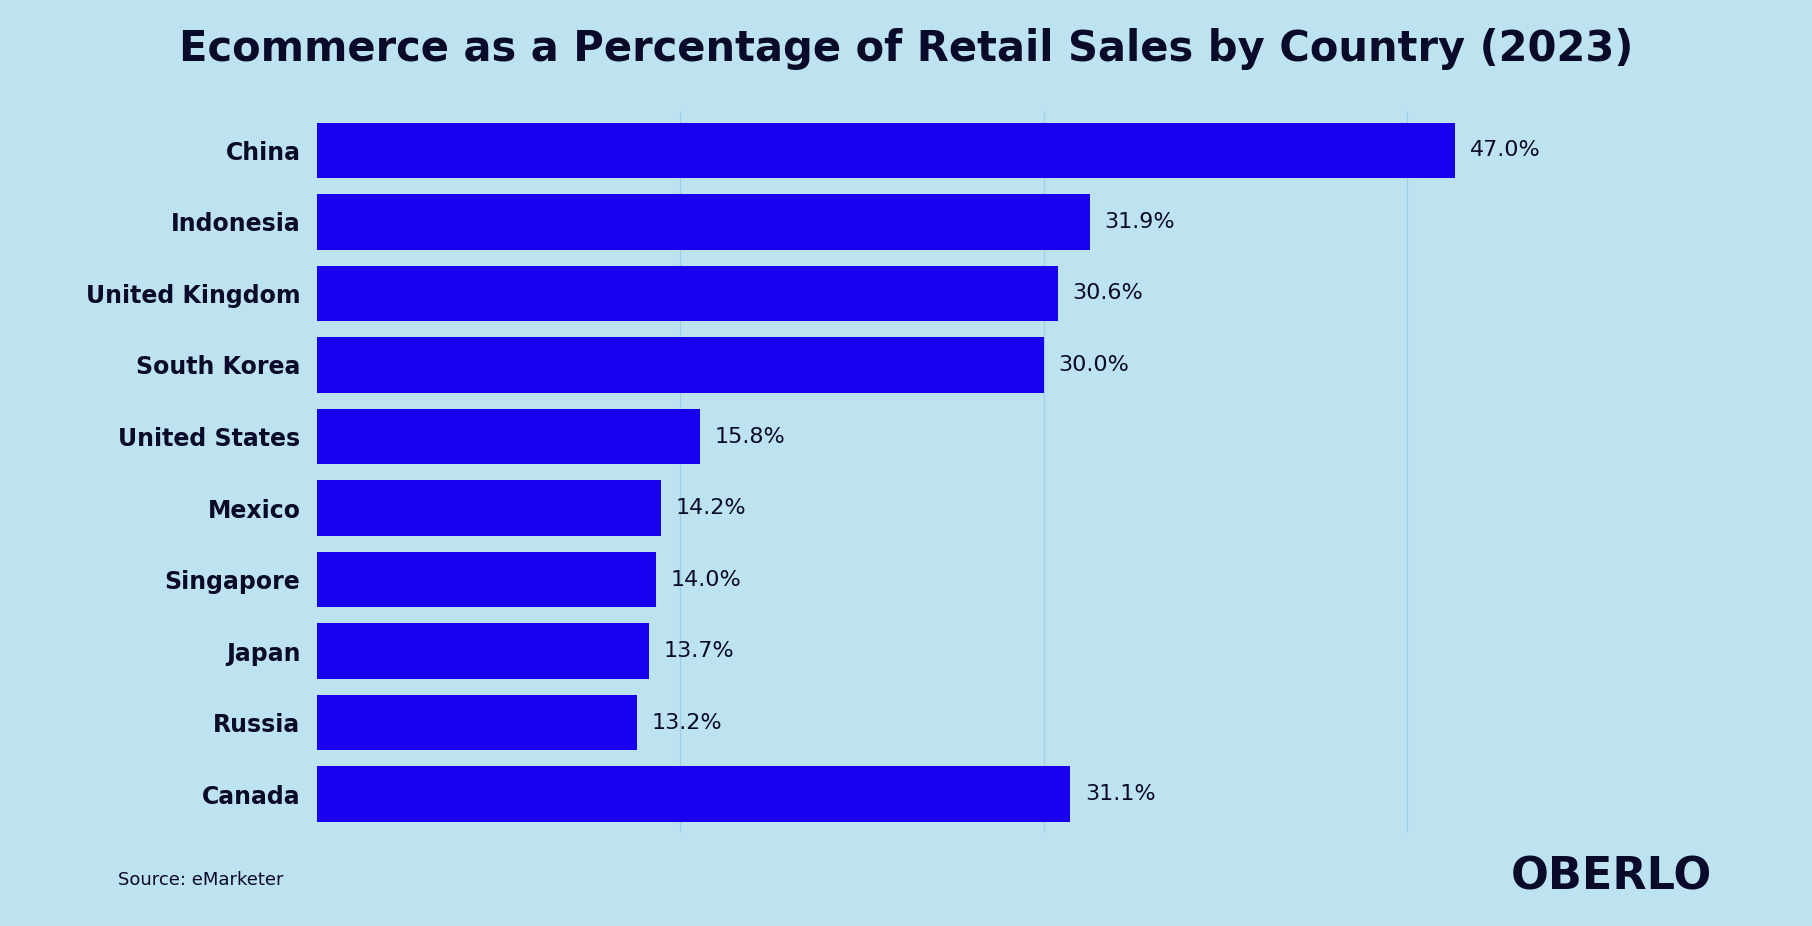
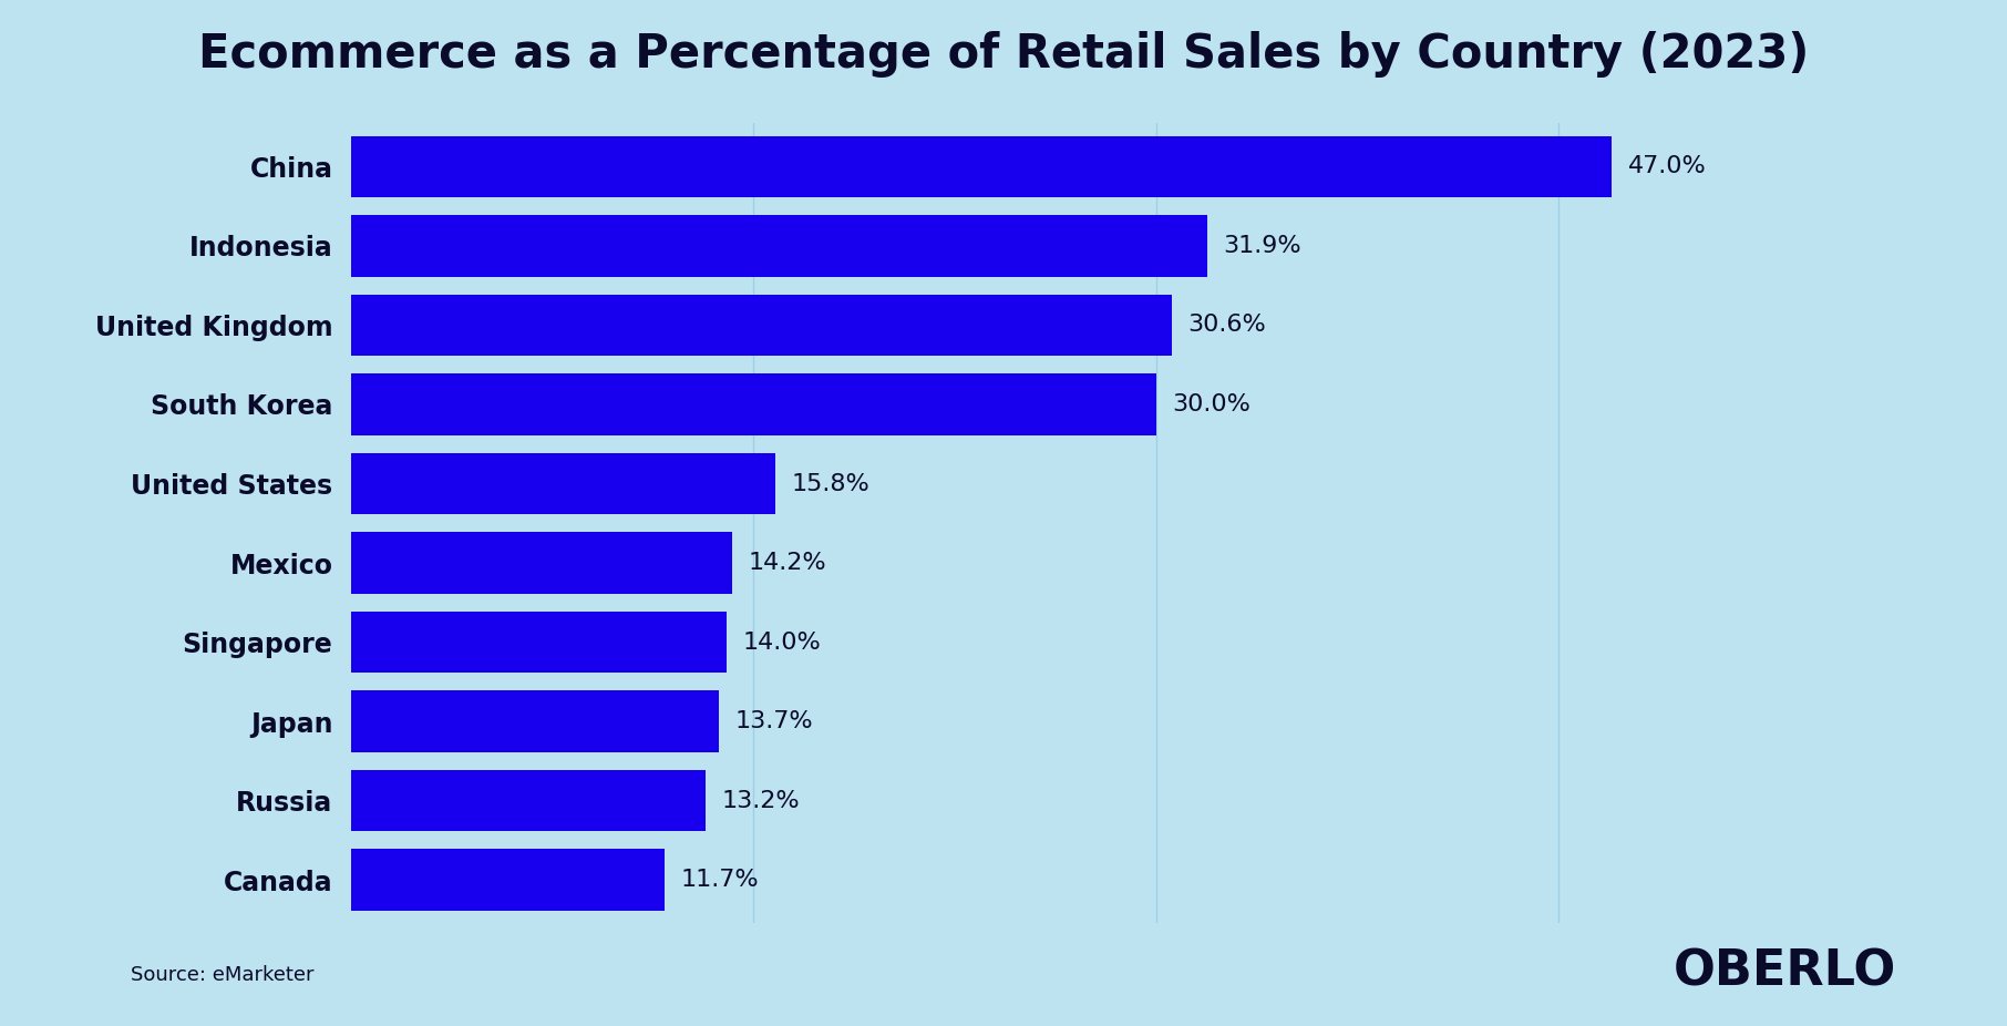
Canada: 31.1% -> 11.7%
